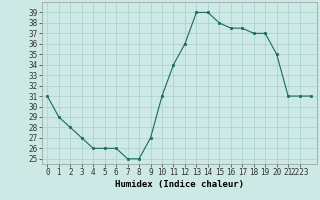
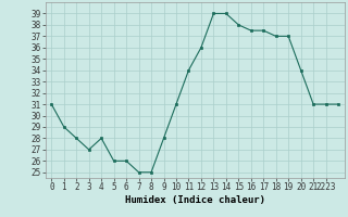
4: 26.0 -> 28.0
9: 27.0 -> 28.0
20: 35.0 -> 34.0
